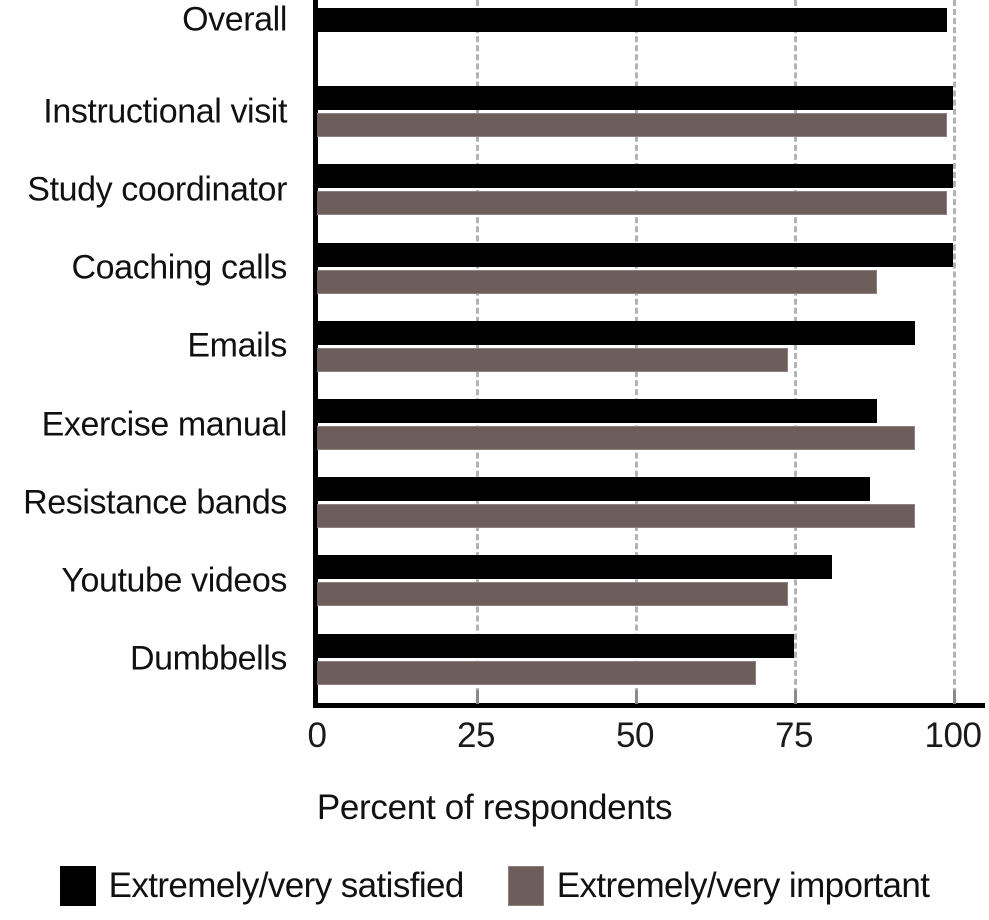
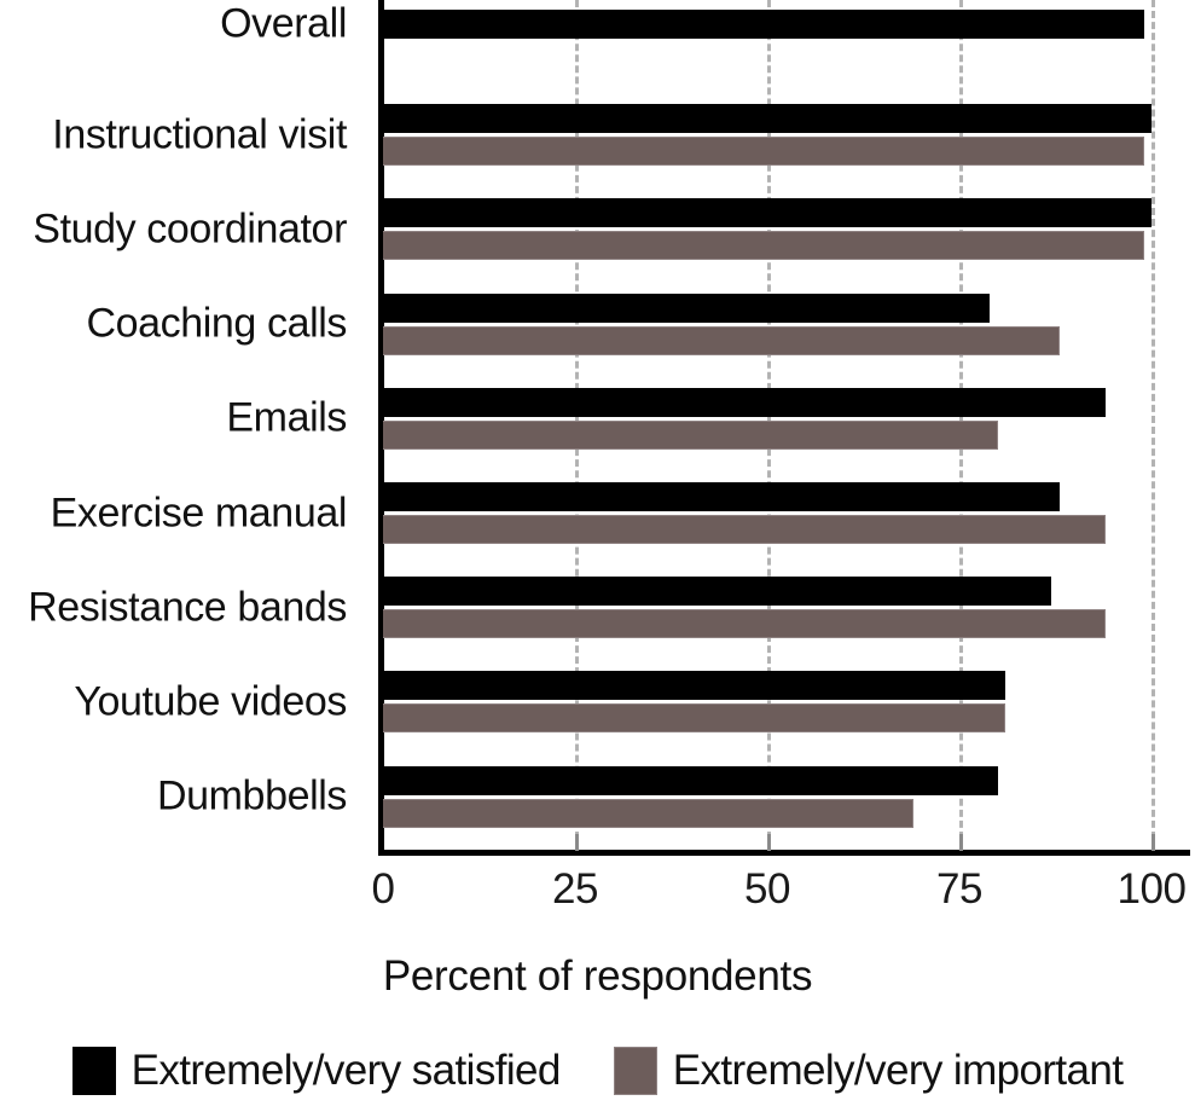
Extremely/very satisfied/Coaching calls: 100 -> 79
Extremely/very important/Emails: 74 -> 80
Extremely/very important/Youtube videos: 74 -> 81
Extremely/very satisfied/Dumbbells: 75 -> 80
